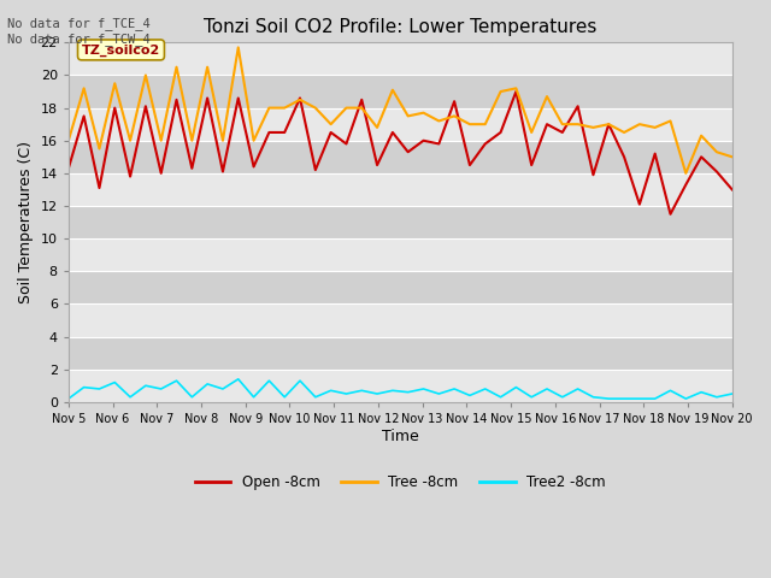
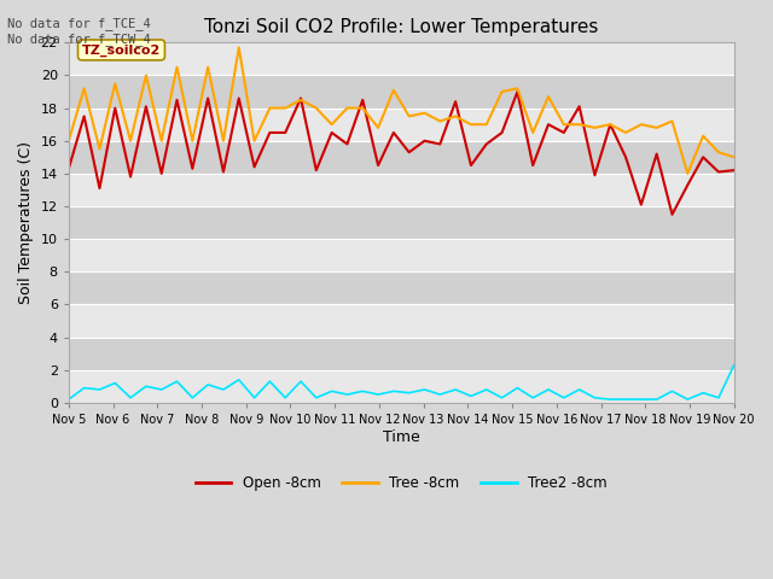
Open -8cm/Nov 20: 13.0 -> 14.2
Tree2 -8cm/Nov 20: 0.5 -> 2.3
